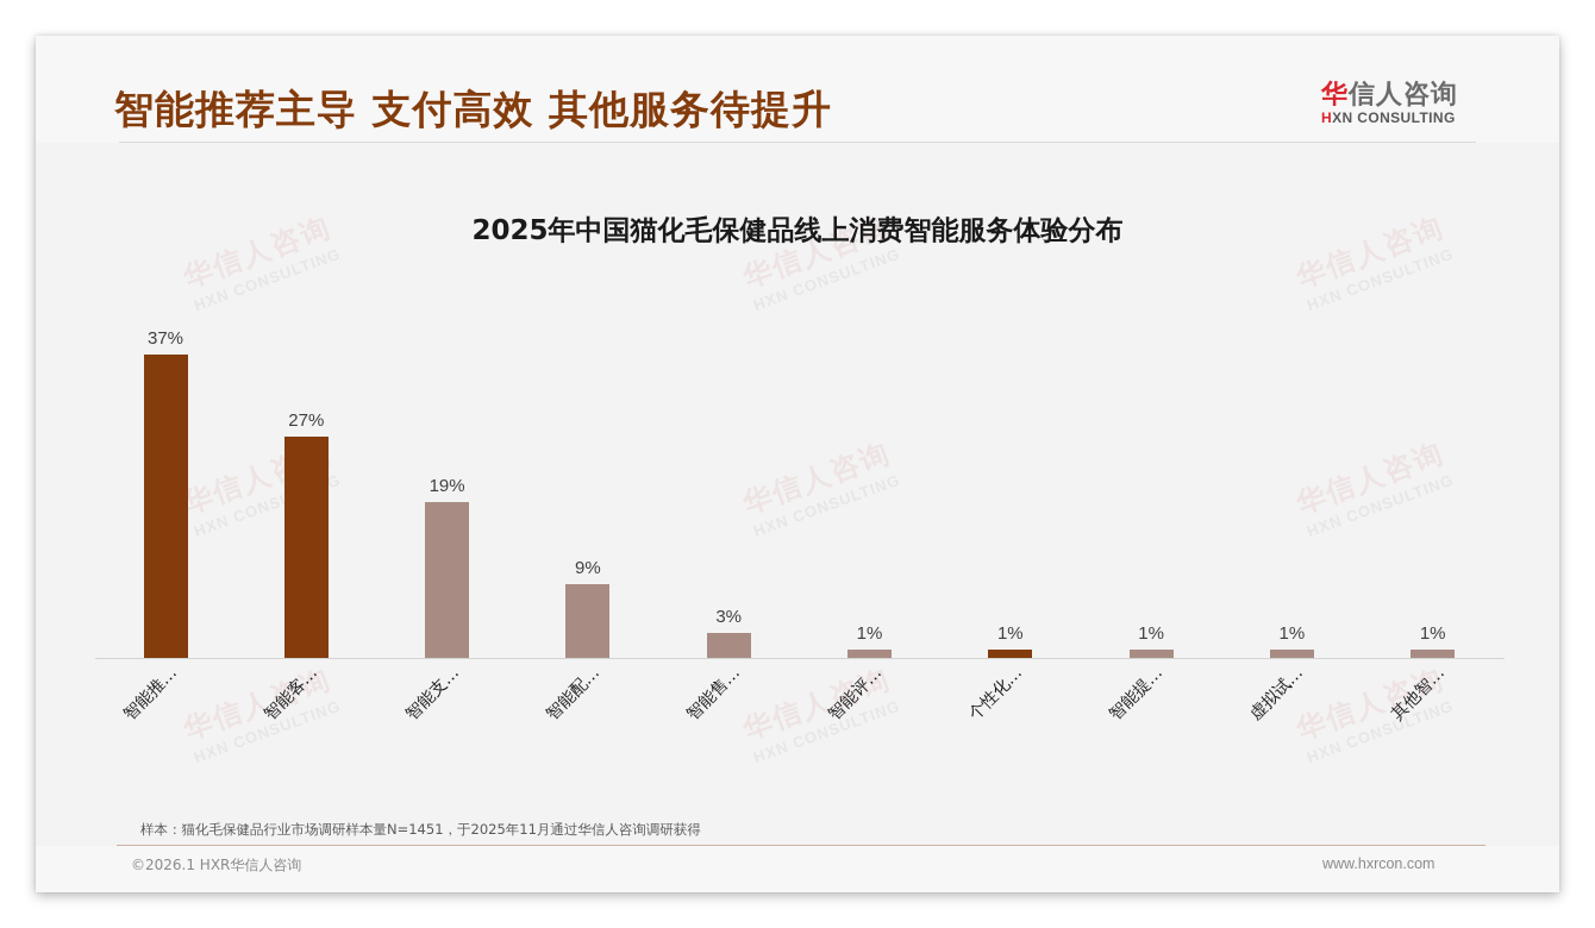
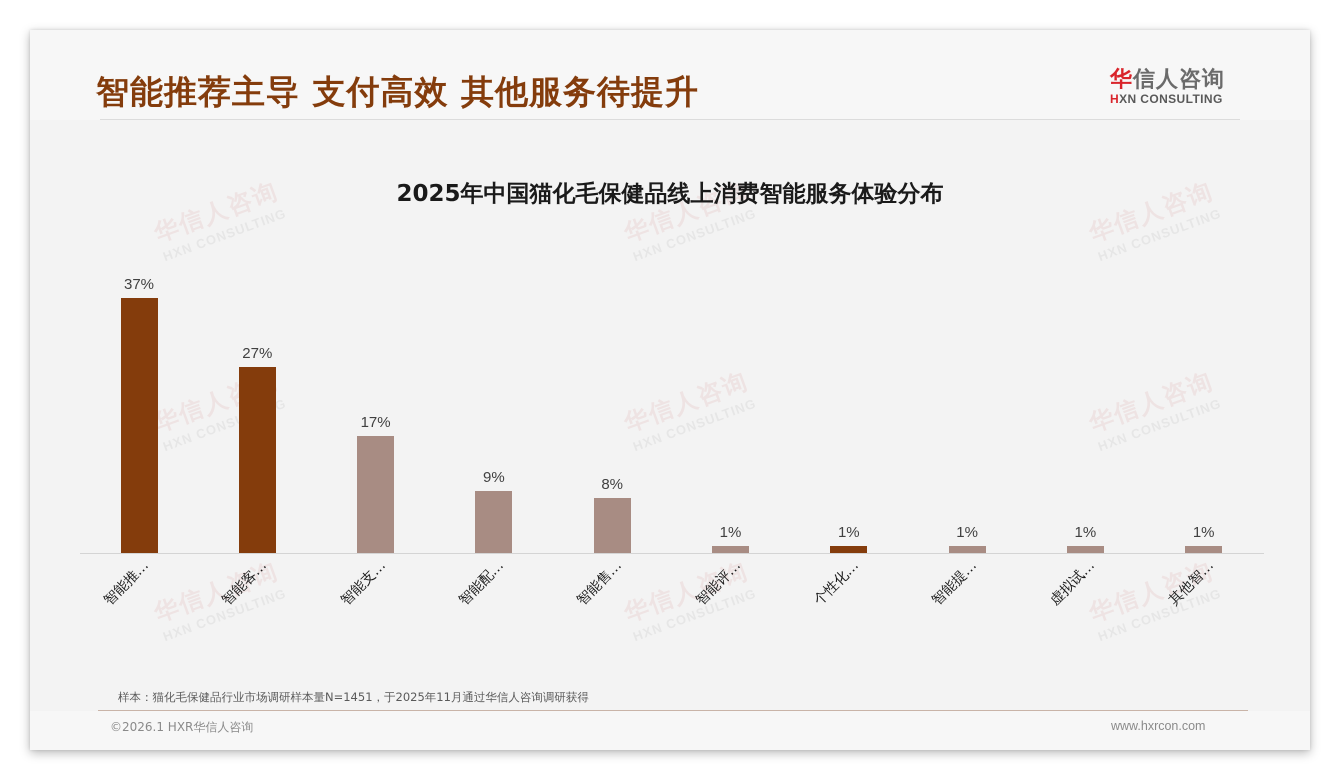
智能支…: 19% -> 17%
智能售…: 3% -> 8%
